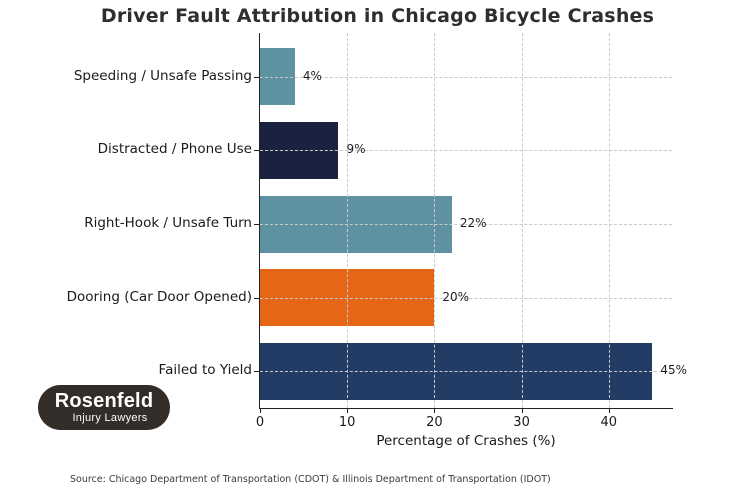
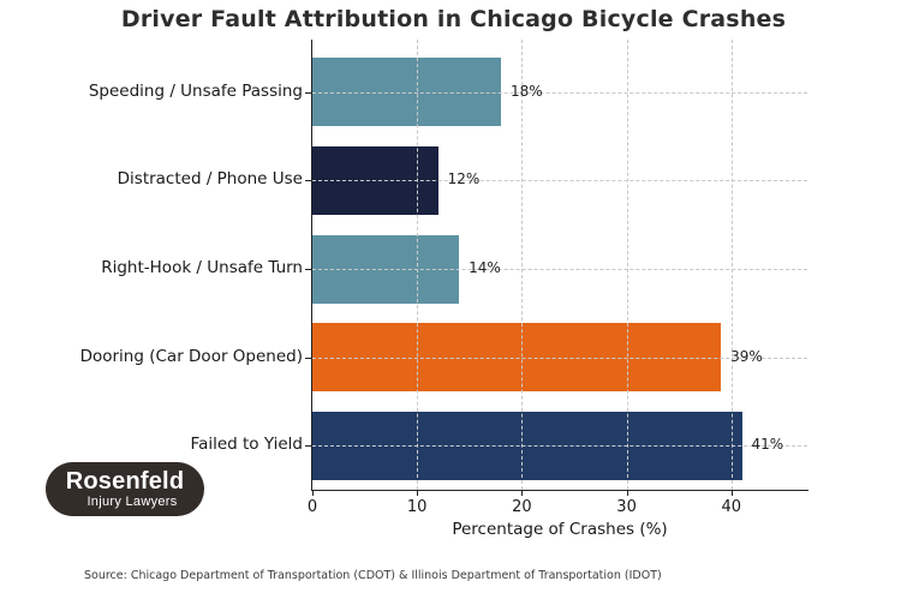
Speeding / Unsafe Passing: 4% -> 18%
Distracted / Phone Use: 9% -> 12%
Right-Hook / Unsafe Turn: 22% -> 14%
Dooring (Car Door Opened): 20% -> 39%
Failed to Yield: 45% -> 41%
